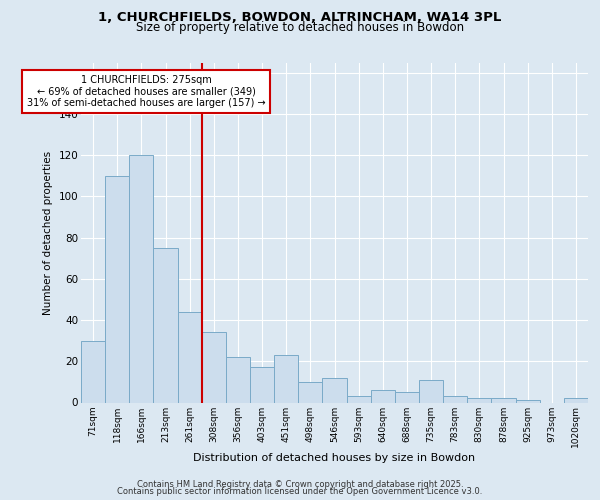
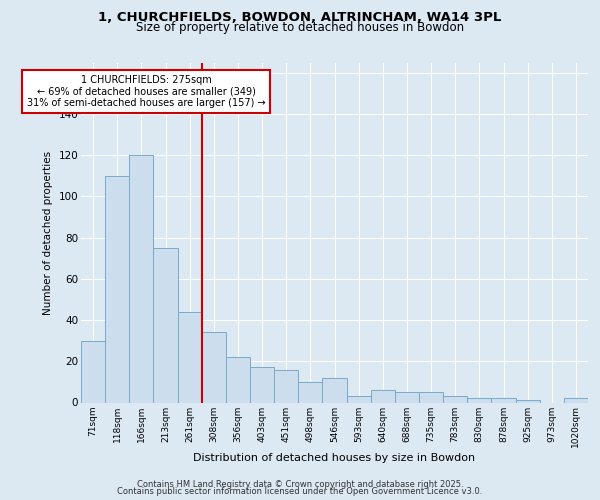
451sqm: 23 -> 16
735sqm: 11 -> 5
